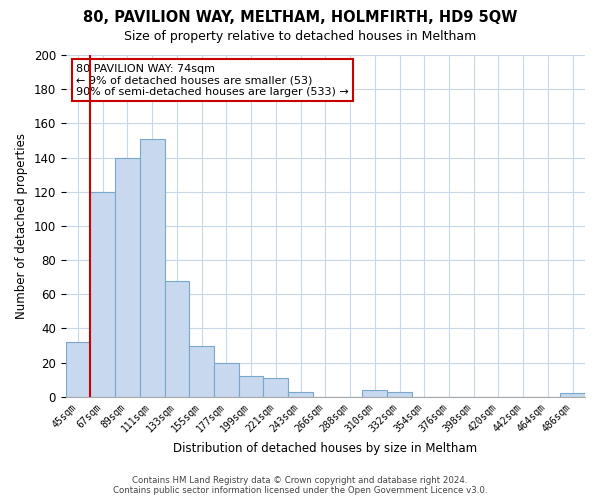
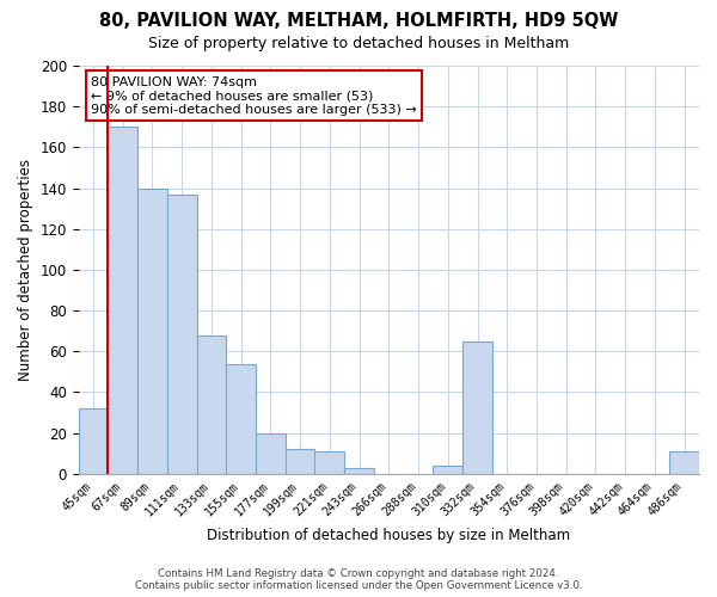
67sqm: 120 -> 170
111sqm: 151 -> 137
155sqm: 30 -> 54
332sqm: 3 -> 65
486sqm: 2 -> 11
